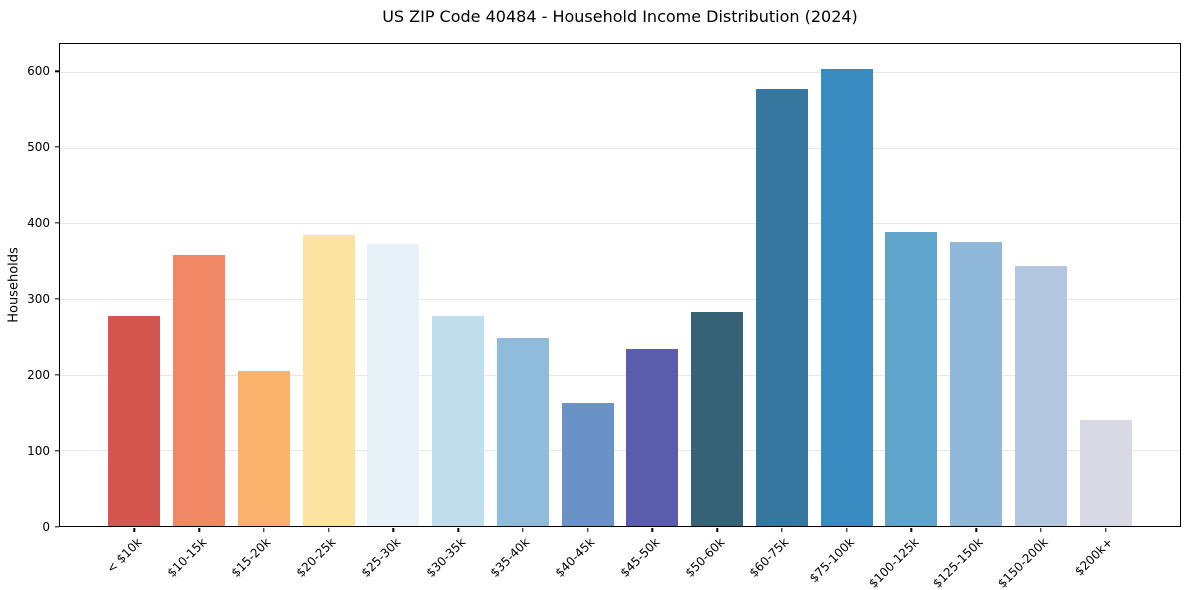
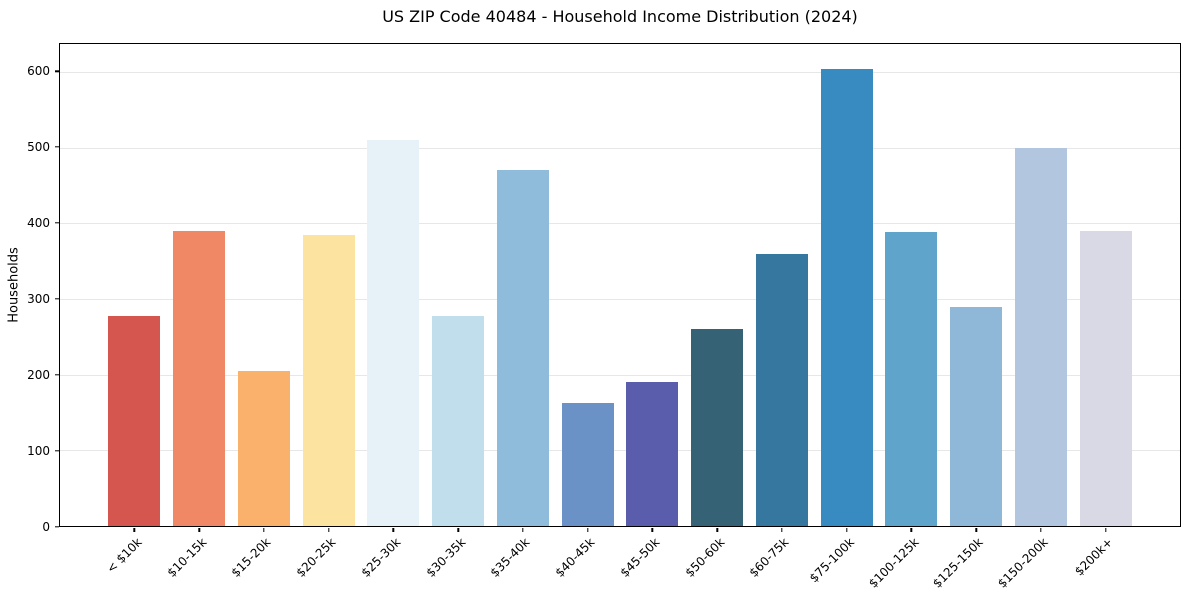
$10-15k: 360 -> 390
$25-30k: 370 -> 510
$35-40k: 250 -> 470
$45-50k: 230 -> 190
$50-60k: 280 -> 260
$60-75k: 580 -> 360
$125-150k: 380 -> 290
$150-200k: 340 -> 500
$200k+: 140 -> 390
